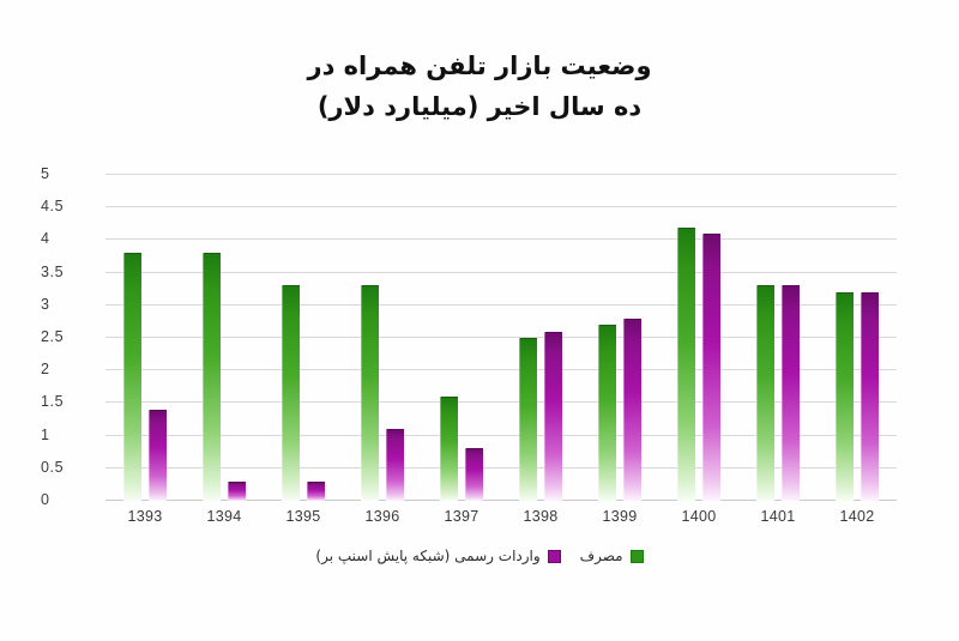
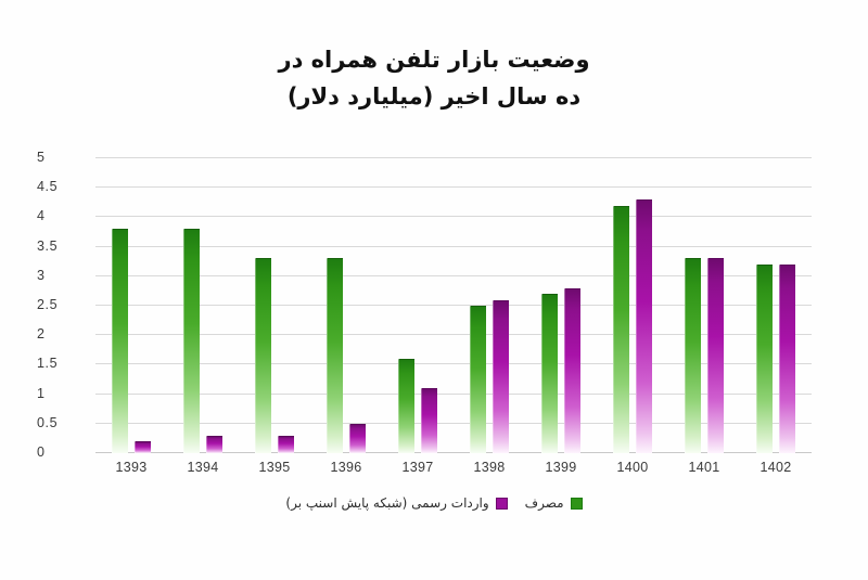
واردات رسمی (شبکه پایش اسنپ بر)/1393: 1.4 -> 0.2
واردات رسمی (شبکه پایش اسنپ بر)/1396: 1.1 -> 0.5
واردات رسمی (شبکه پایش اسنپ بر)/1397: 0.8 -> 1.1
واردات رسمی (شبکه پایش اسنپ بر)/1400: 4.1 -> 4.3
